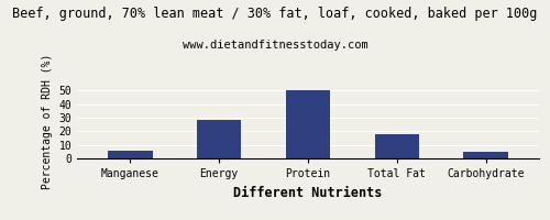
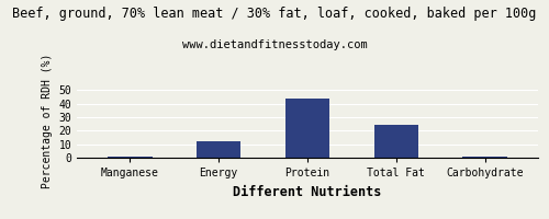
Manganese: 6 -> 0
Energy: 28 -> 12
Protein: 50 -> 44
Total Fat: 18 -> 24
Carbohydrate: 5 -> 0
